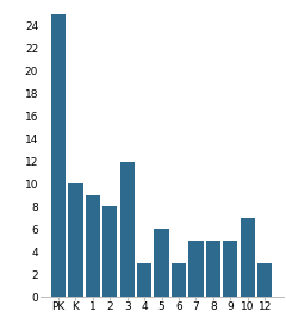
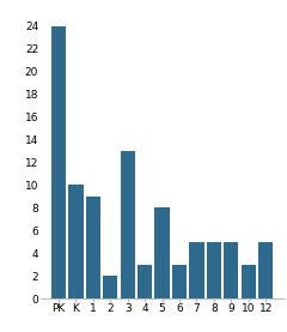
PK: 25 -> 24
2: 8 -> 2
3: 12 -> 13
5: 6 -> 8
10: 7 -> 3
12: 3 -> 5
